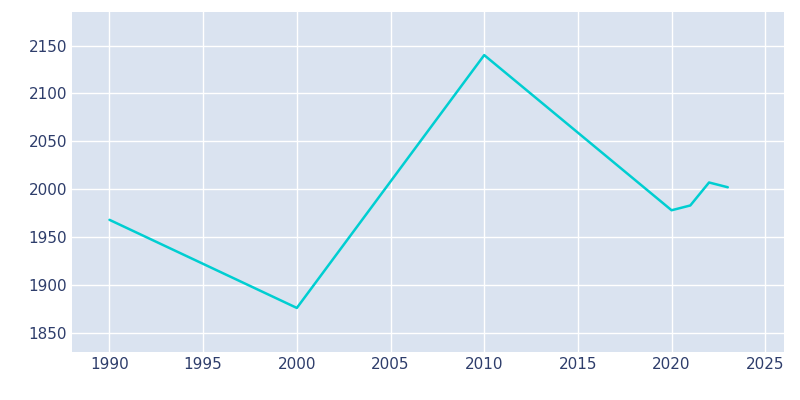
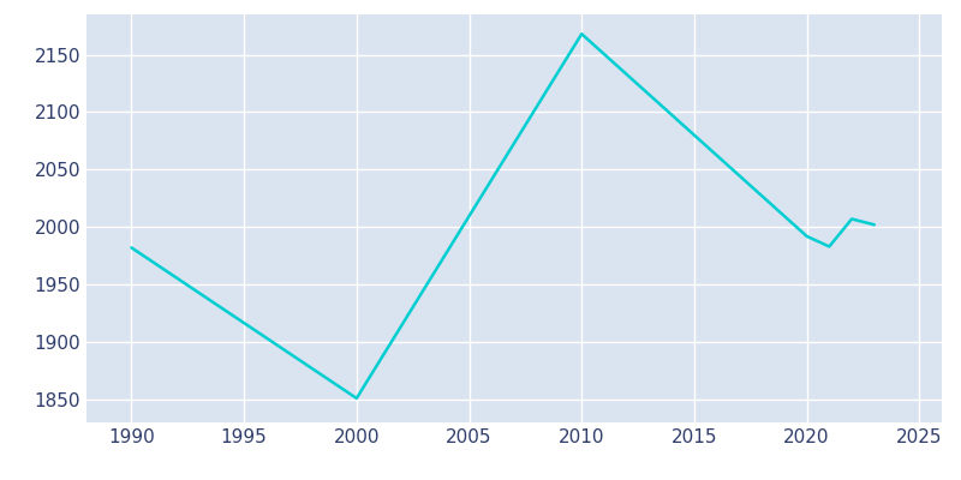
1990: 1968 -> 1982
2000: 1876 -> 1851
2010: 2140 -> 2168
2020: 1978 -> 1992
